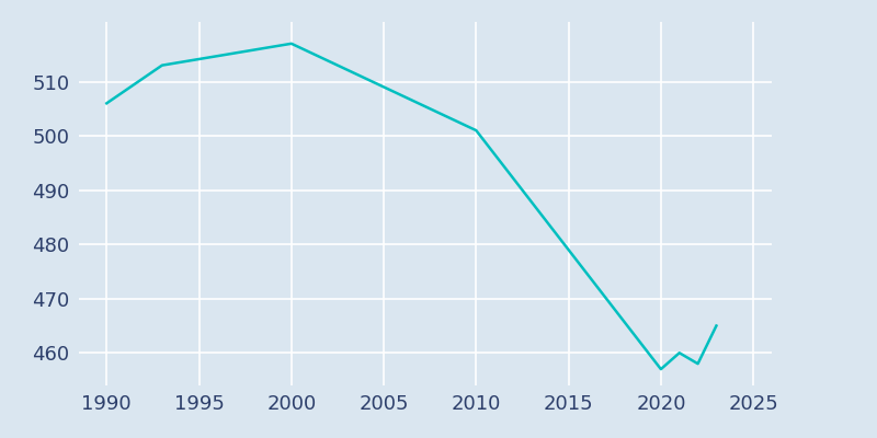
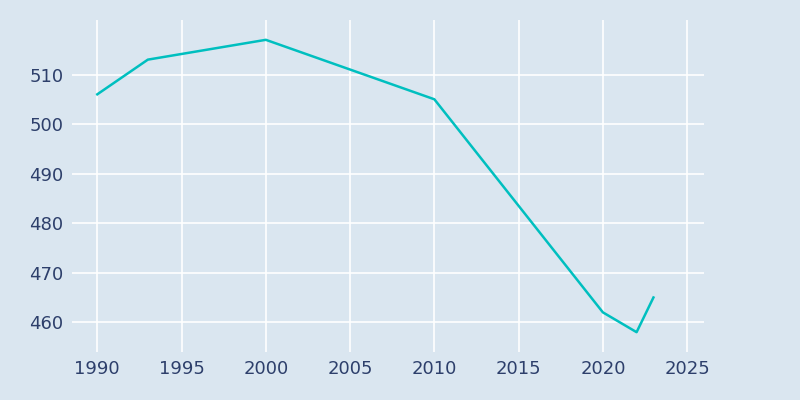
2010: 501 -> 505
2020: 457 -> 462
